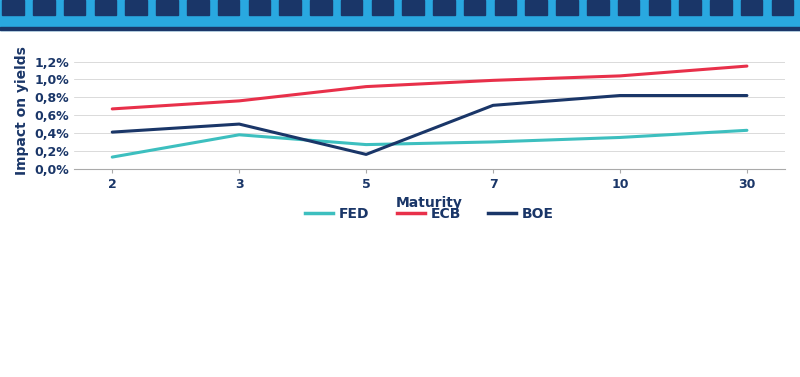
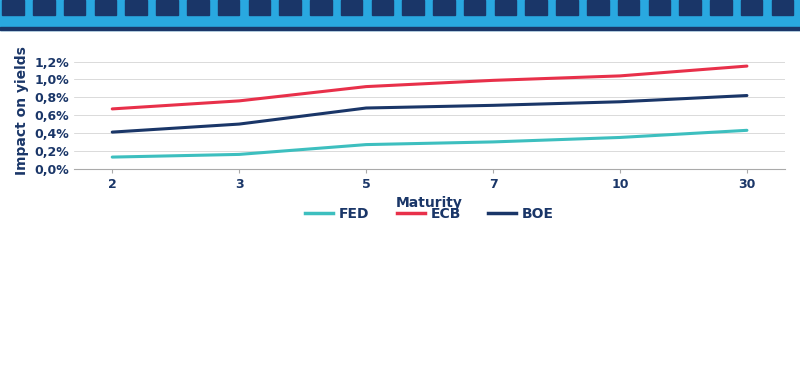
FED/3: 0,38% -> 0,16%
BOE/5: 0,16% -> 0,68%
BOE/10: 0,82% -> 0,75%
